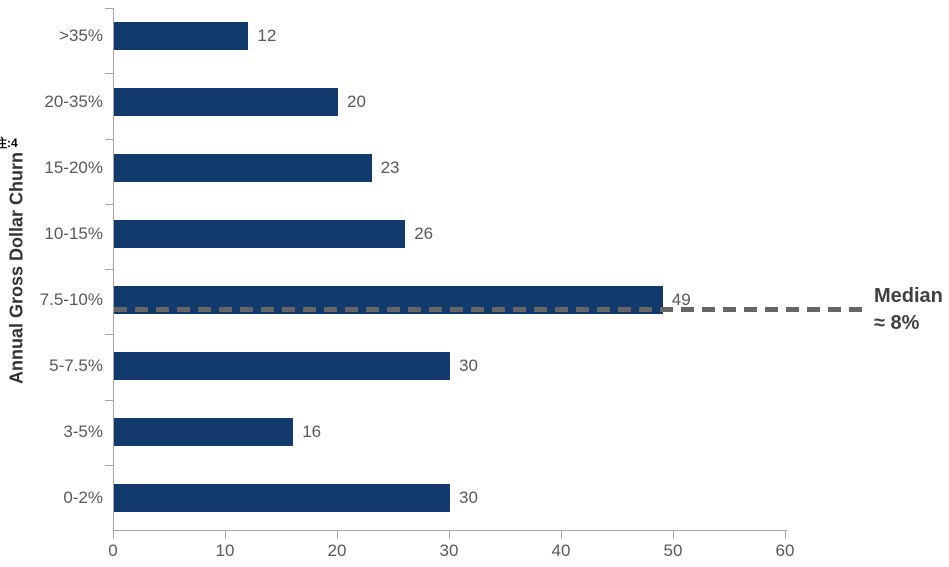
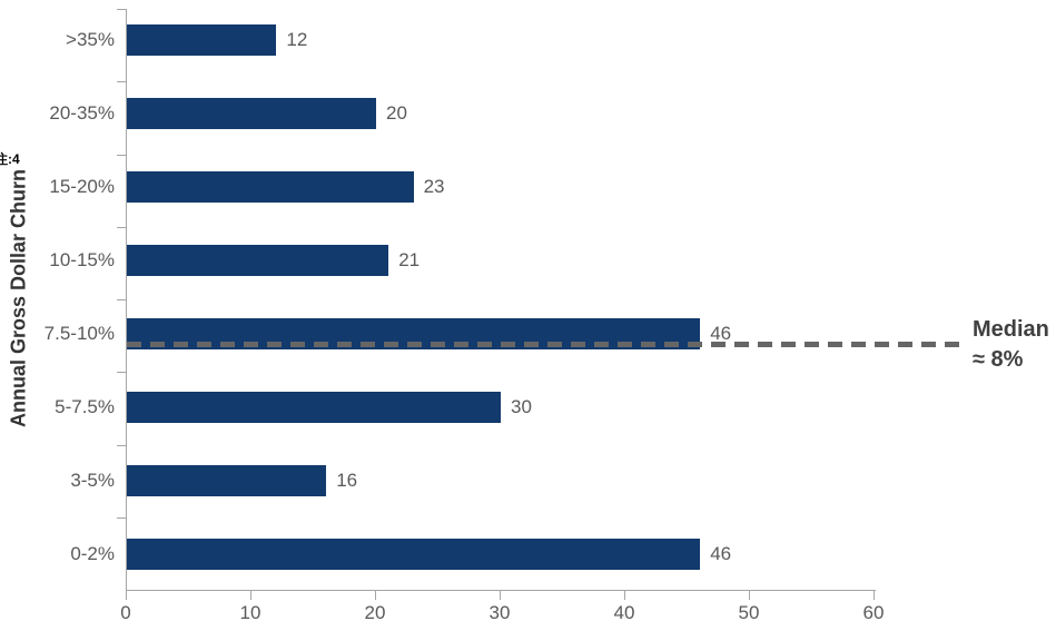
10-15%: 26 -> 21
7.5-10%: 49 -> 46
0-2%: 30 -> 46
